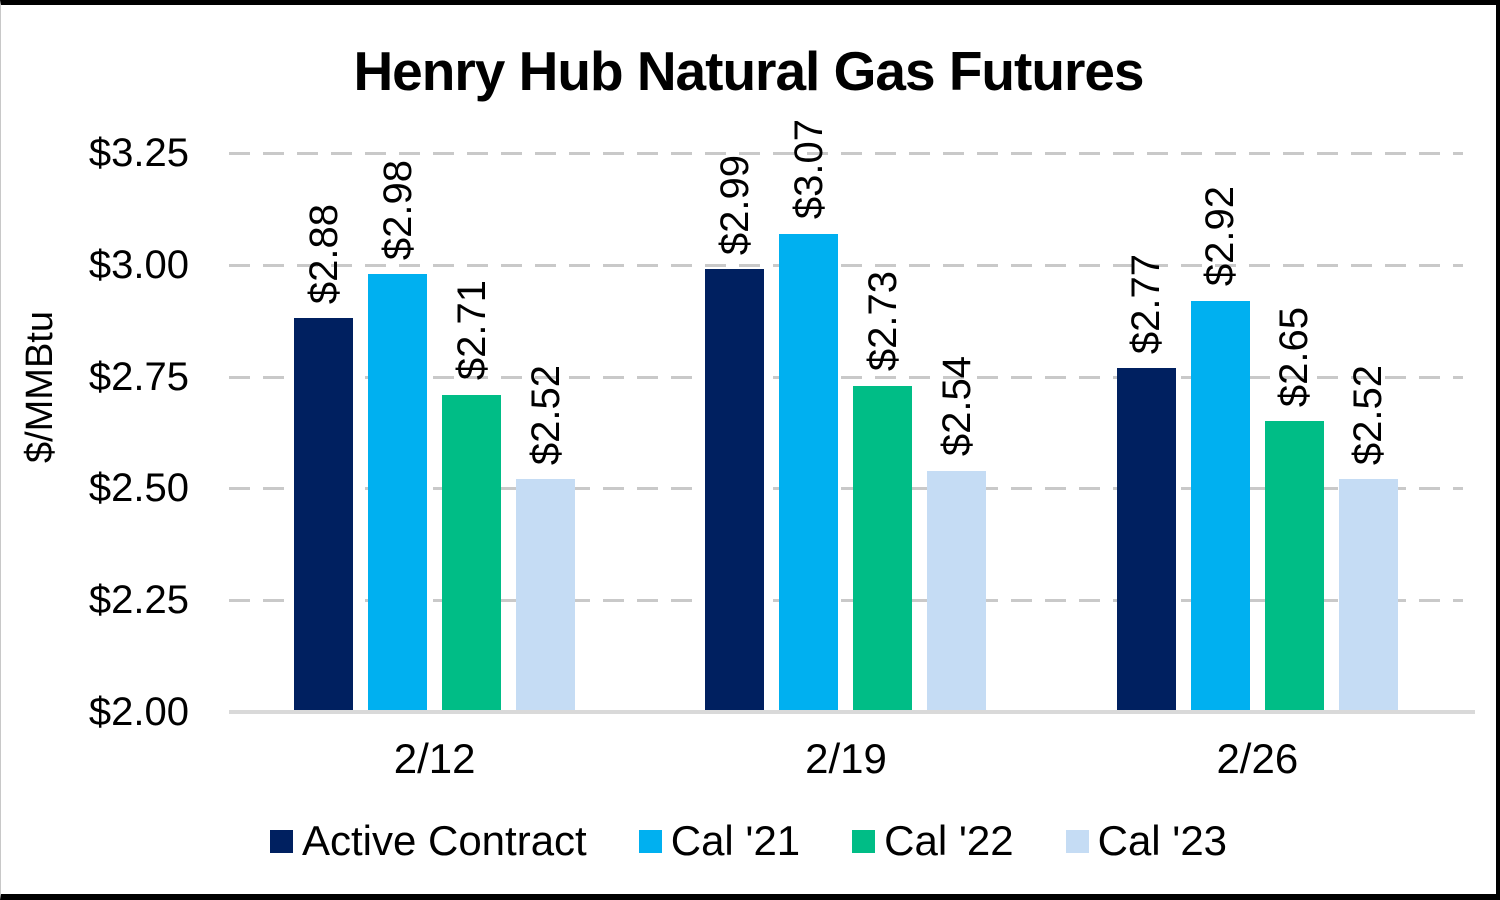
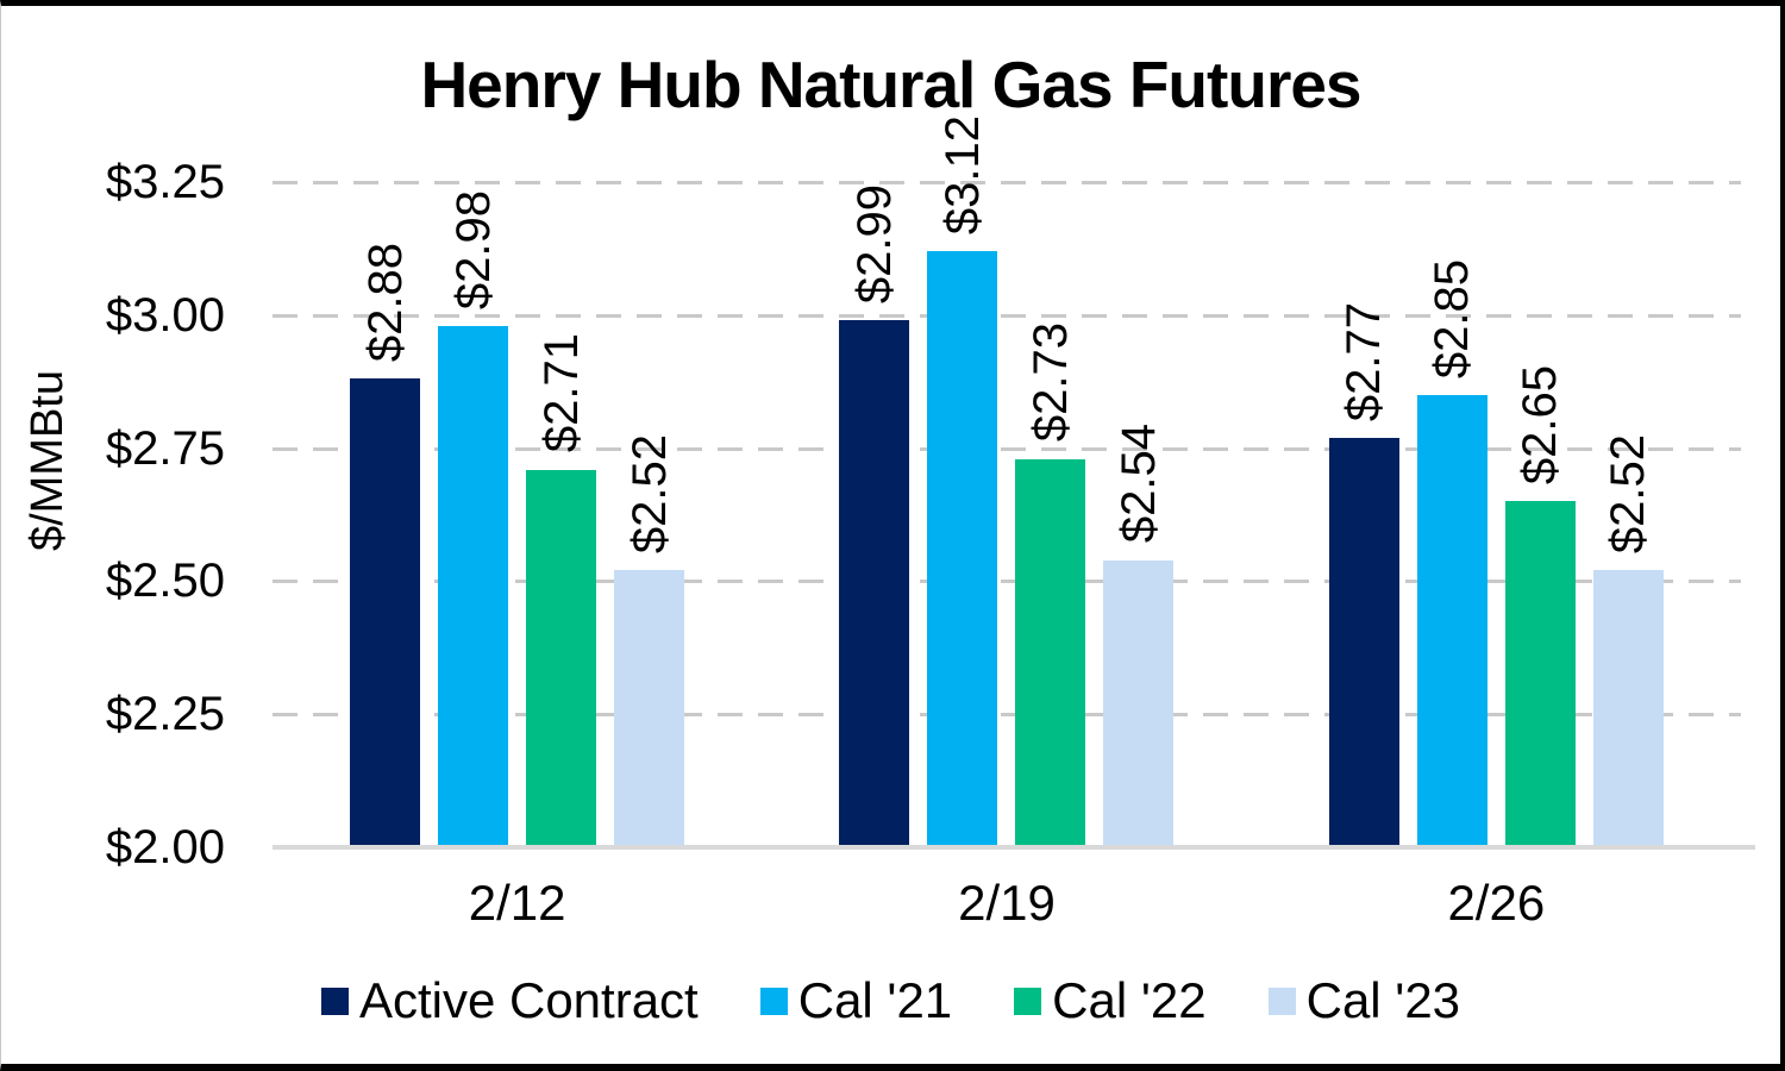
Cal '21/2/19: $3.07 -> $3.12
Cal '21/2/26: $2.92 -> $2.85
